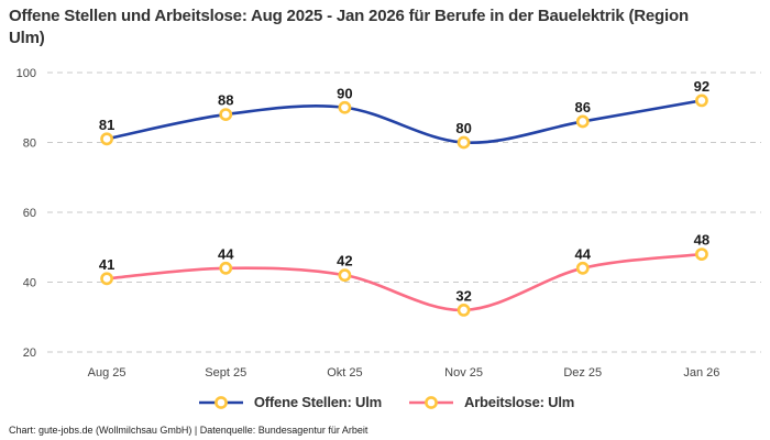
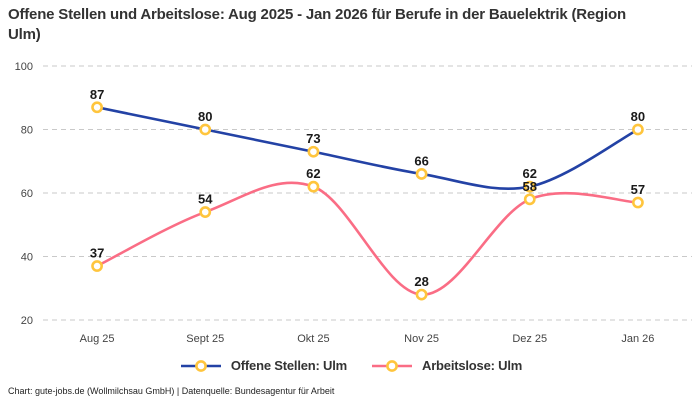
Offene Stellen: Ulm/Aug 25: 81 -> 87
Arbeitslose: Ulm/Aug 25: 41 -> 37
Offene Stellen: Ulm/Sept 25: 88 -> 80
Arbeitslose: Ulm/Sept 25: 44 -> 54
Offene Stellen: Ulm/Okt 25: 90 -> 73
Arbeitslose: Ulm/Okt 25: 42 -> 62
Offene Stellen: Ulm/Nov 25: 80 -> 66
Arbeitslose: Ulm/Nov 25: 32 -> 28
Offene Stellen: Ulm/Dez 25: 86 -> 62
Arbeitslose: Ulm/Dez 25: 44 -> 58
Offene Stellen: Ulm/Jan 26: 92 -> 80
Arbeitslose: Ulm/Jan 26: 48 -> 57
